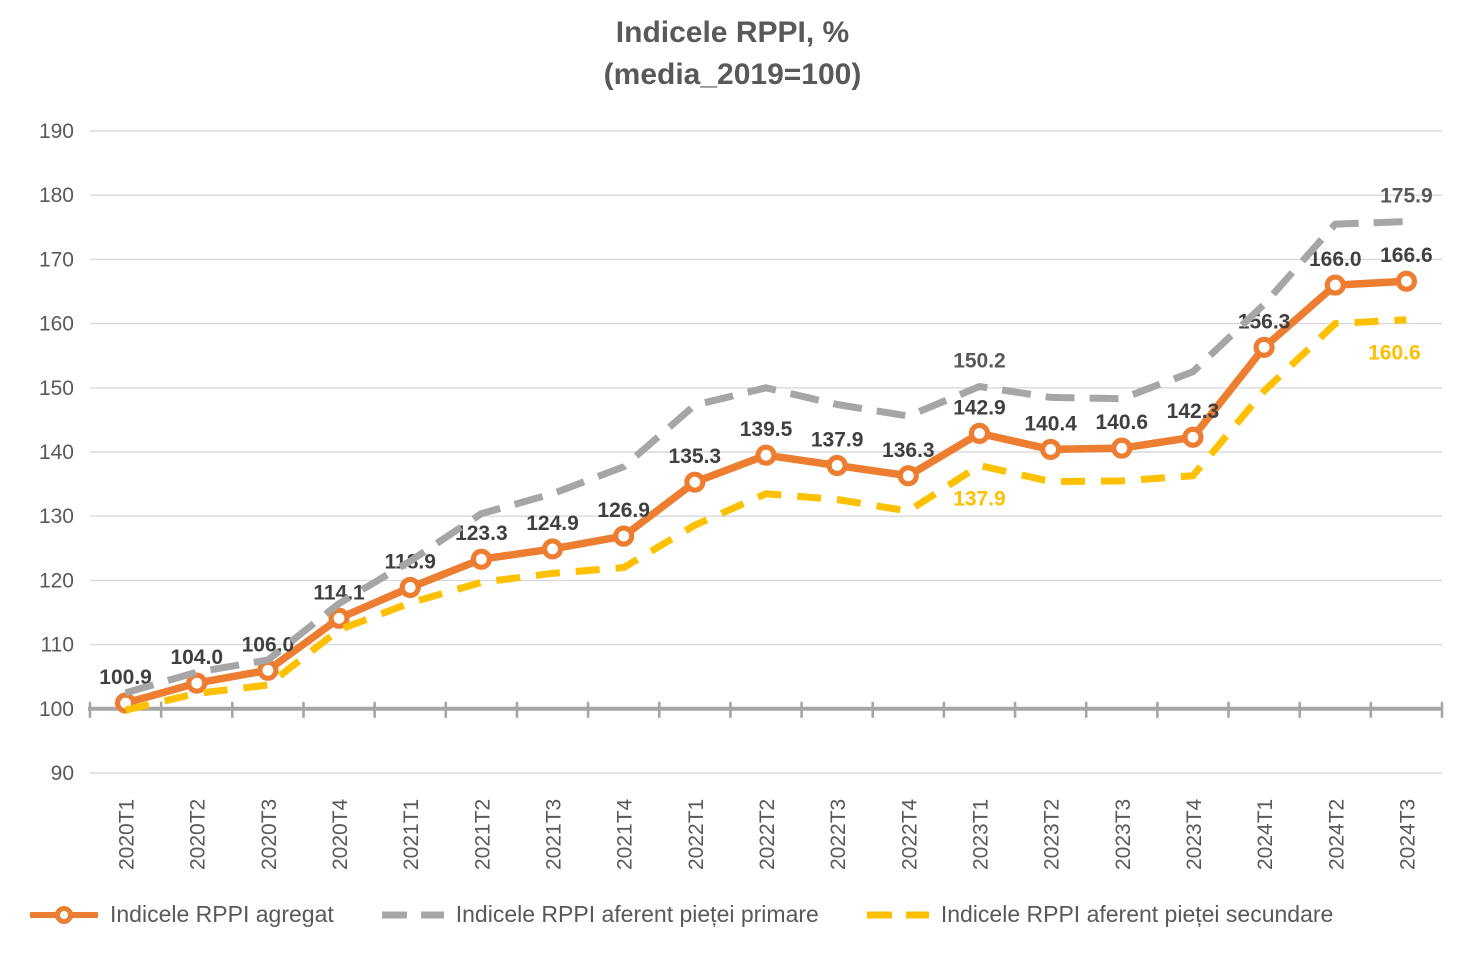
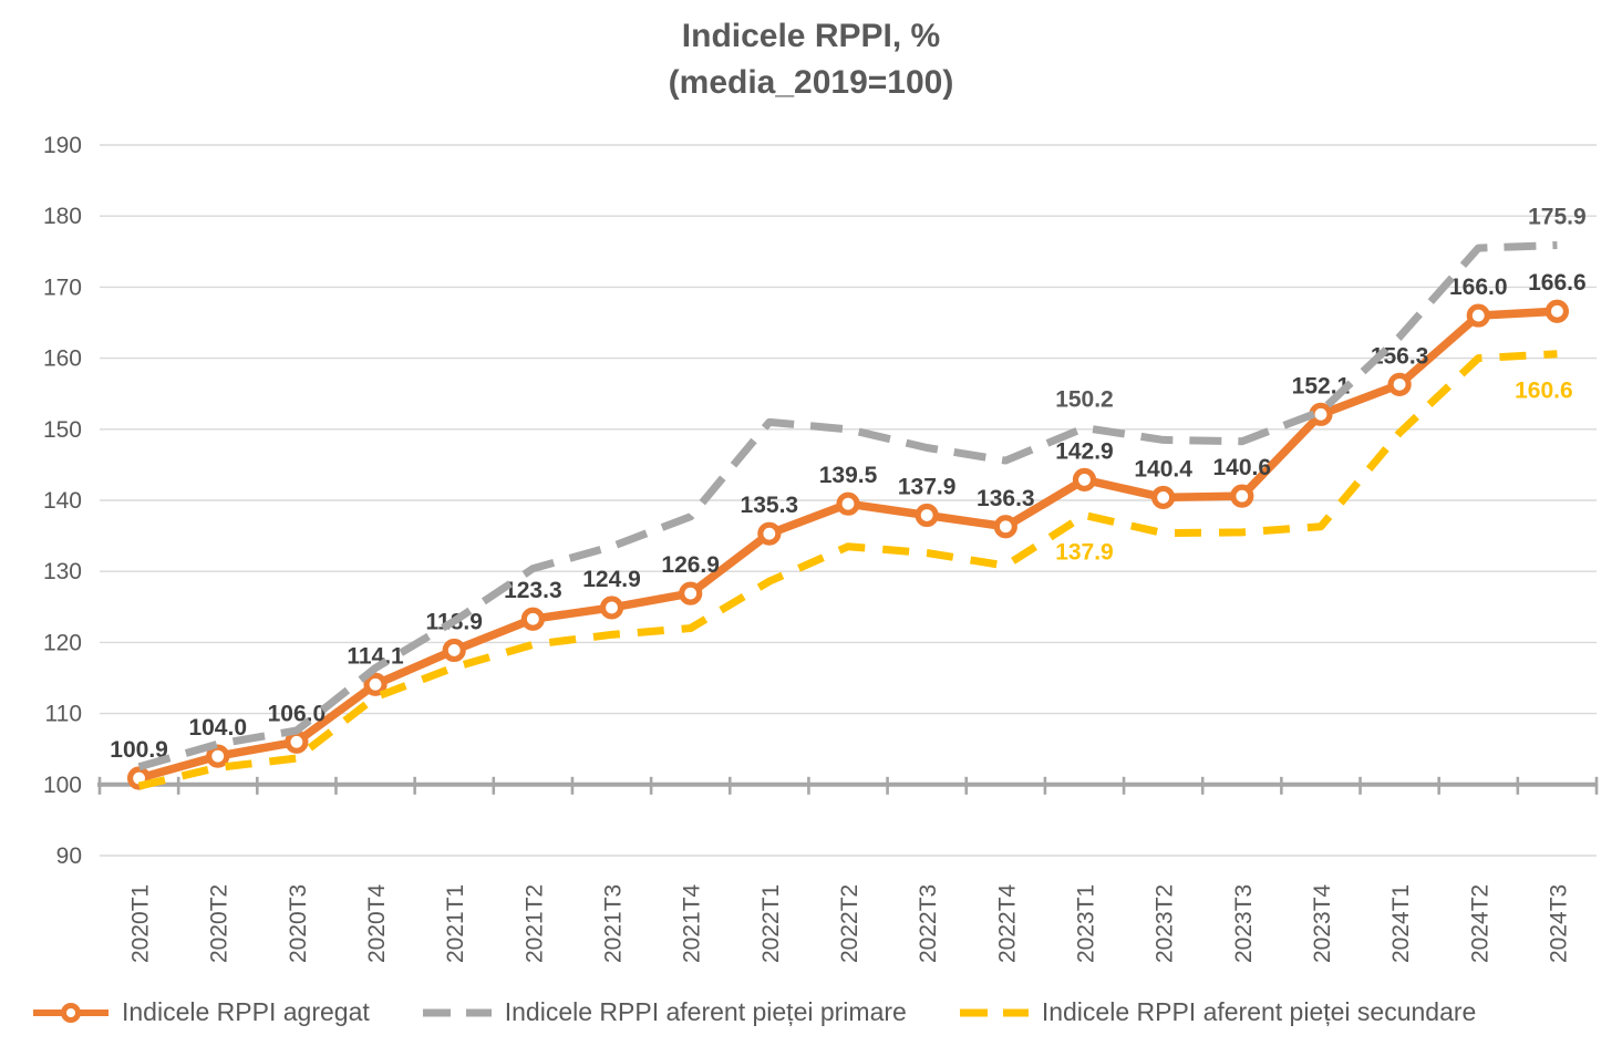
Indicele RPPI aferent pieței primare/2022T1: 147 -> 151
Indicele RPPI agregat/2023T4: 142.3 -> 152.1
